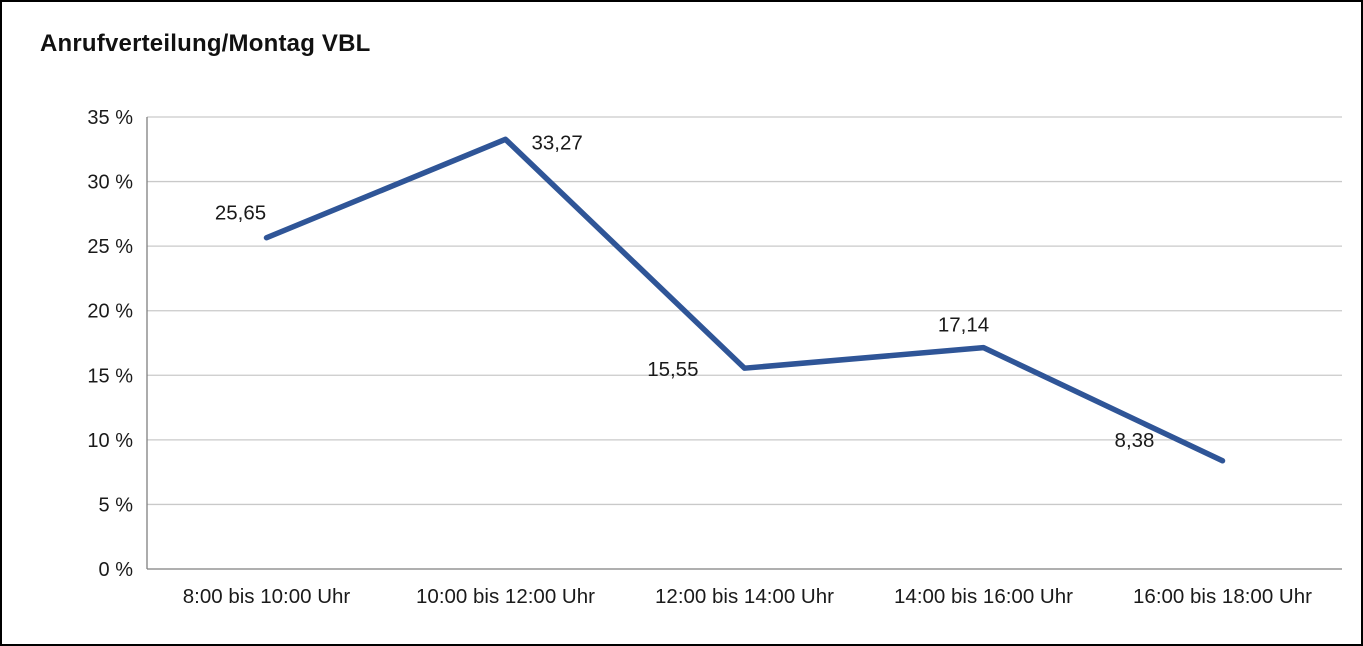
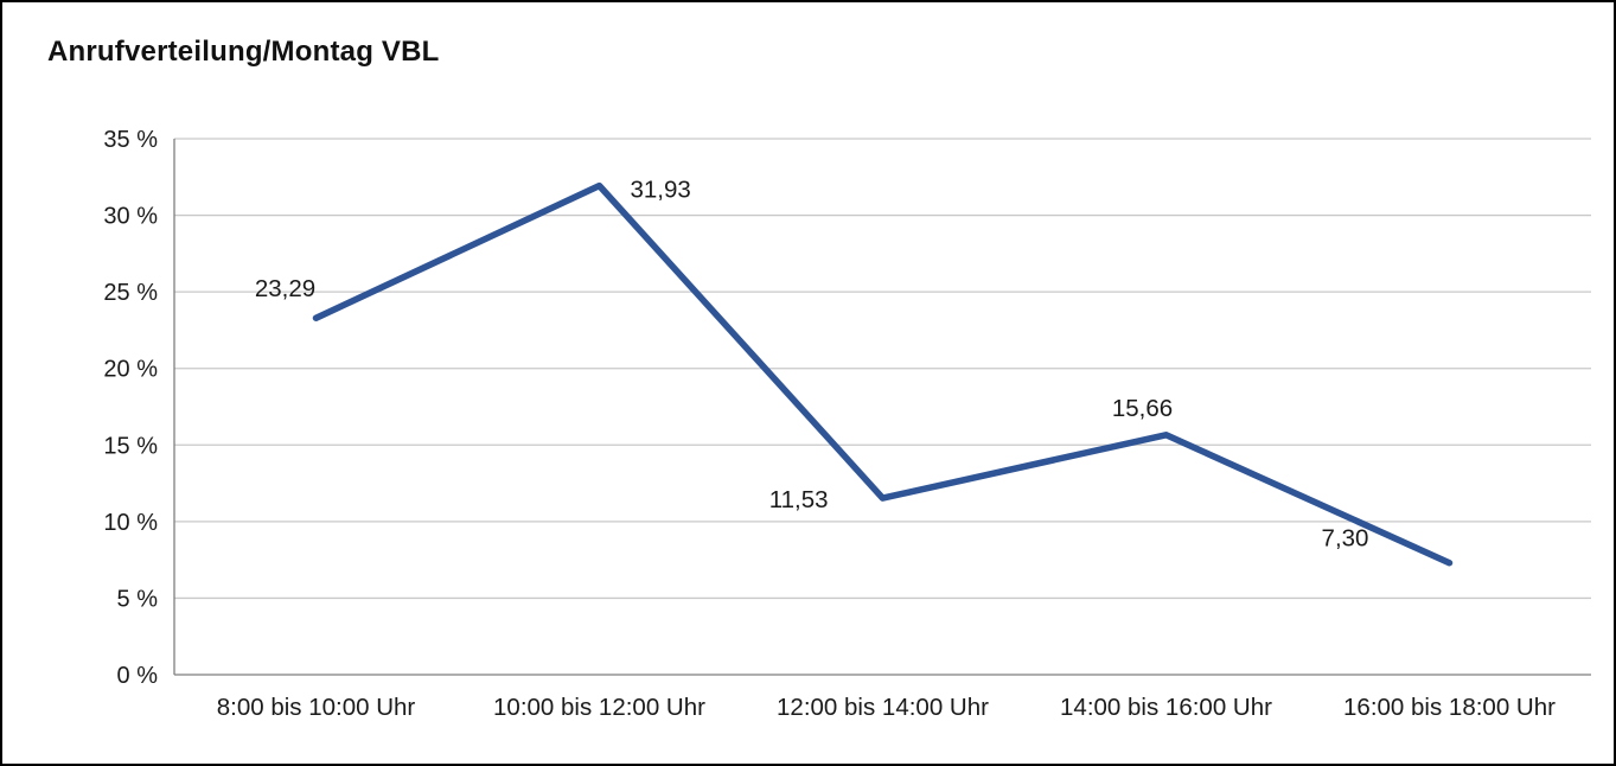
8:00 bis 10:00 Uhr: 25,65 -> 23,29
10:00 bis 12:00 Uhr: 33,27 -> 31,93
12:00 bis 14:00 Uhr: 15,55 -> 11,53
14:00 bis 16:00 Uhr: 17,14 -> 15,66
16:00 bis 18:00 Uhr: 8,38 -> 7,30
